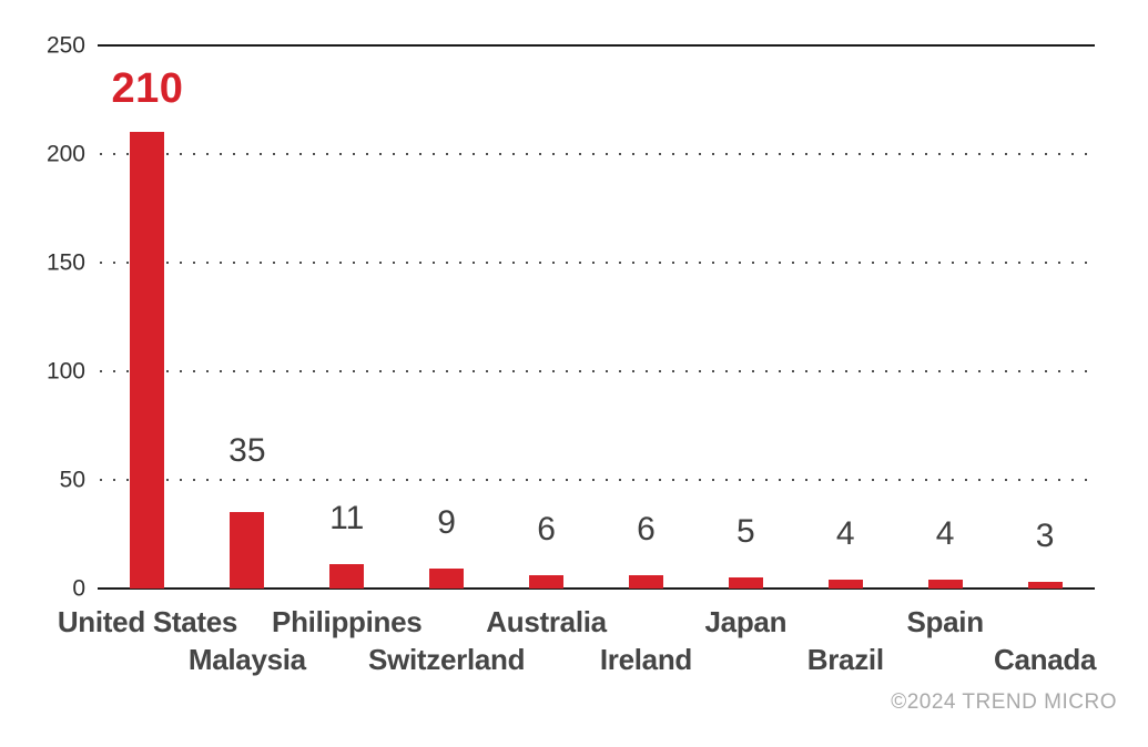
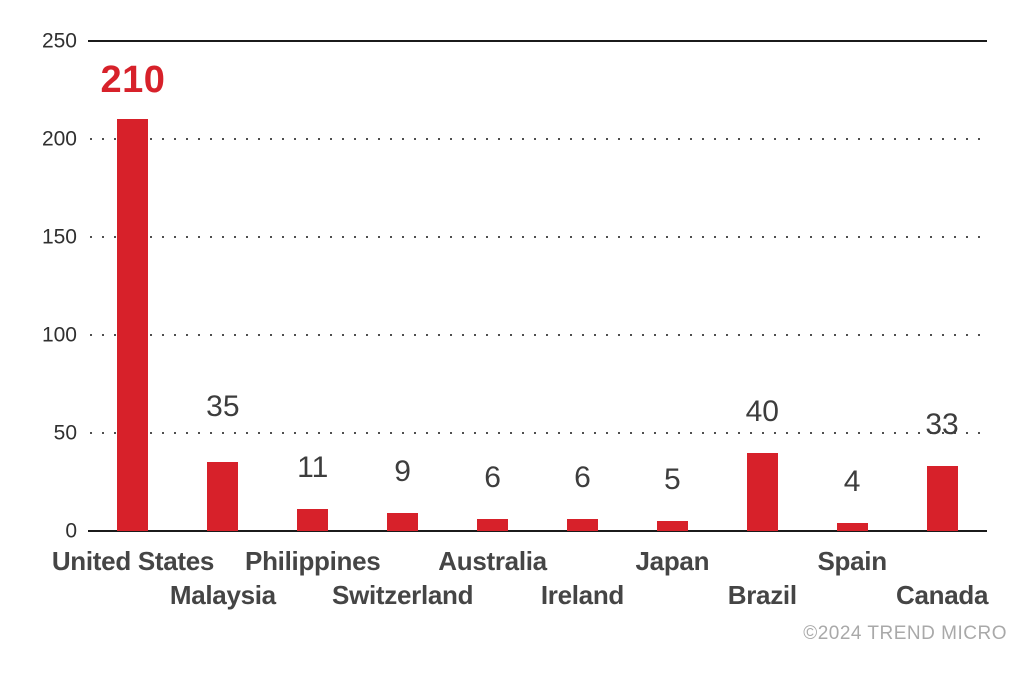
Brazil: 4 -> 40
Canada: 3 -> 33
